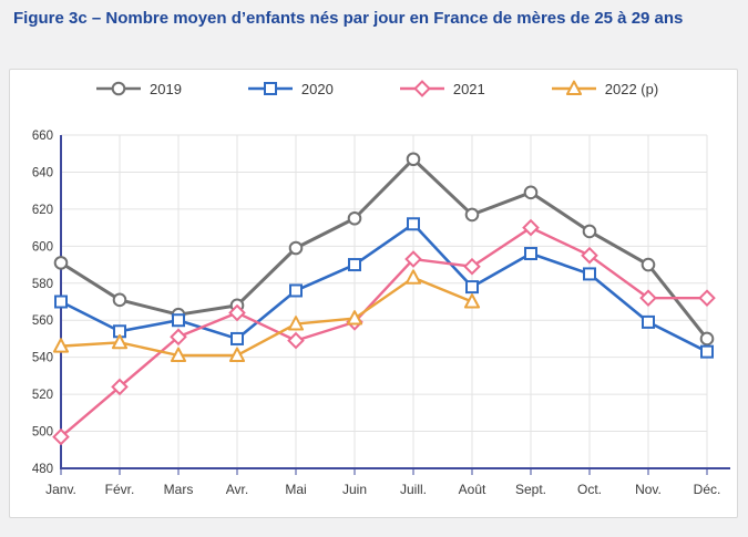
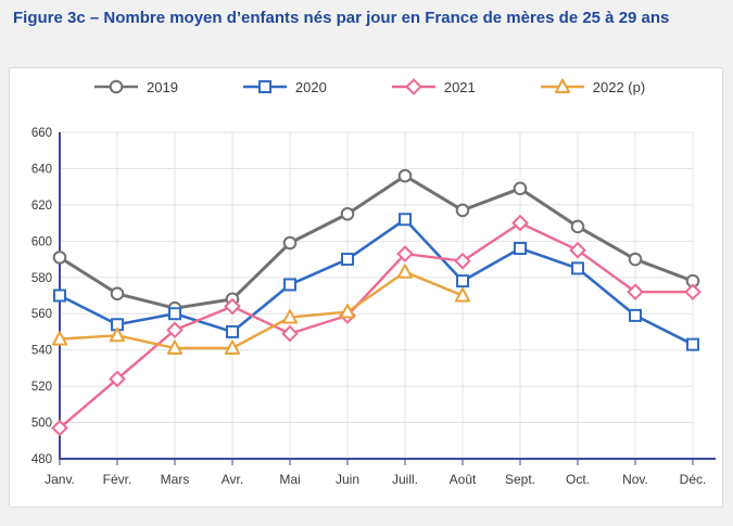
2019/Juill.: 647 -> 636
2019/Déc.: 550 -> 578
